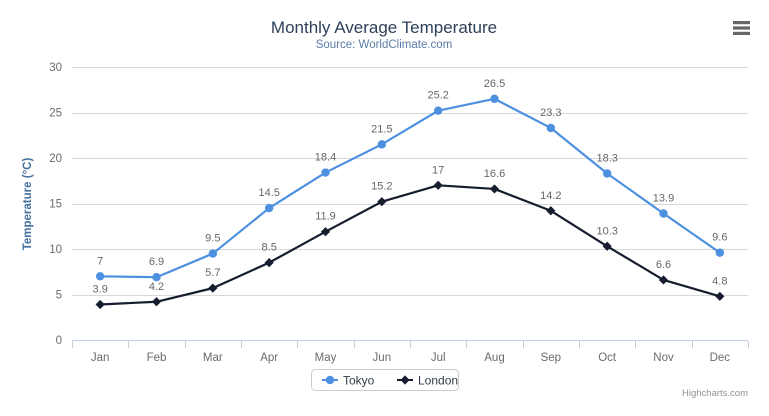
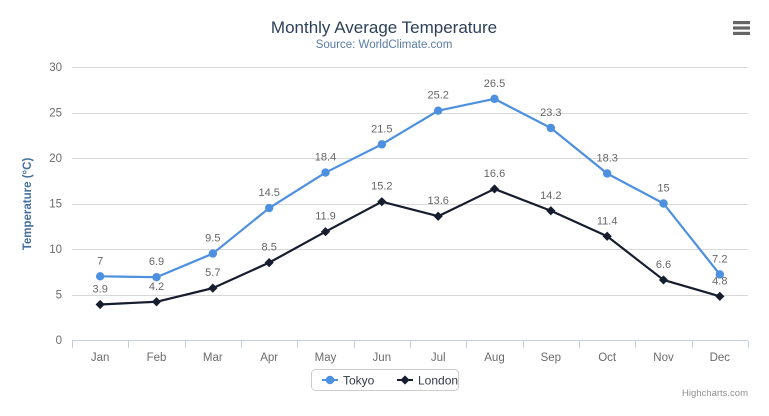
London/Jul: 17 -> 13.6
London/Oct: 10.3 -> 11.4
Tokyo/Nov: 13.9 -> 15
Tokyo/Dec: 9.6 -> 7.2
